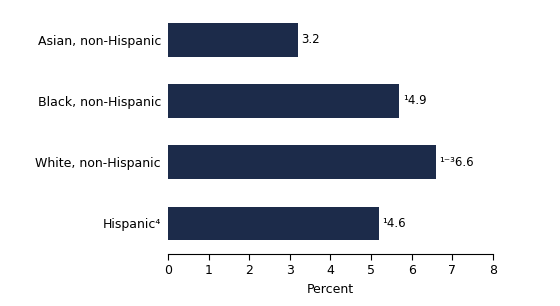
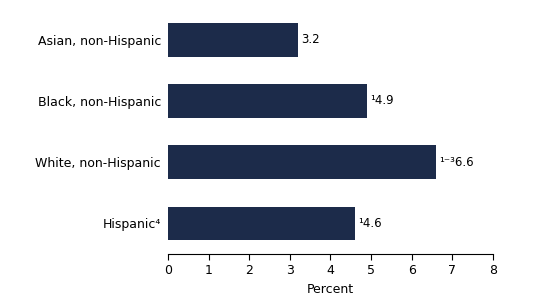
Black, non-Hispanic: 5.7 -> 4.9
Hispanic⁴: 5.2 -> 4.6
